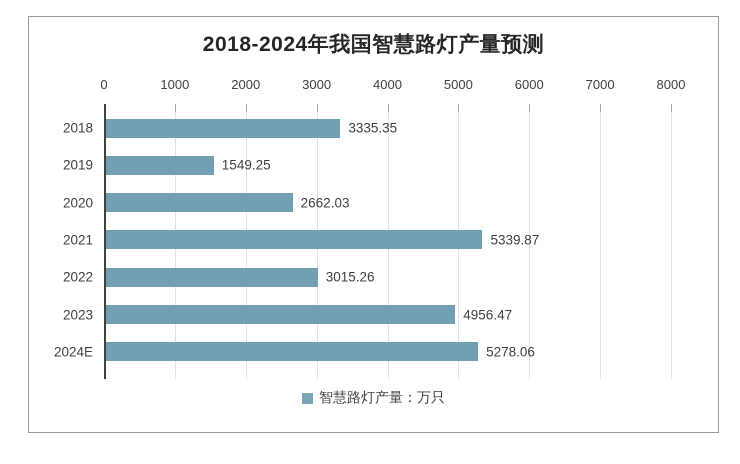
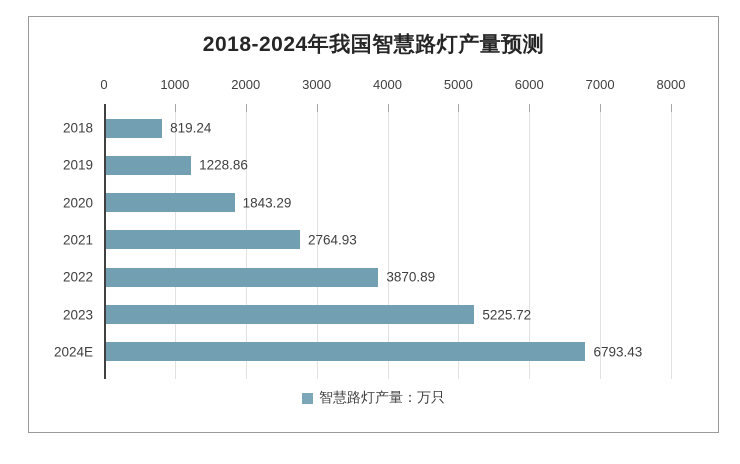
2018: 3335.35 -> 819.24
2019: 1549.25 -> 1228.86
2020: 2662.03 -> 1843.29
2021: 5339.87 -> 2764.93
2022: 3015.26 -> 3870.89
2023: 4956.47 -> 5225.72
2024E: 5278.06 -> 6793.43
